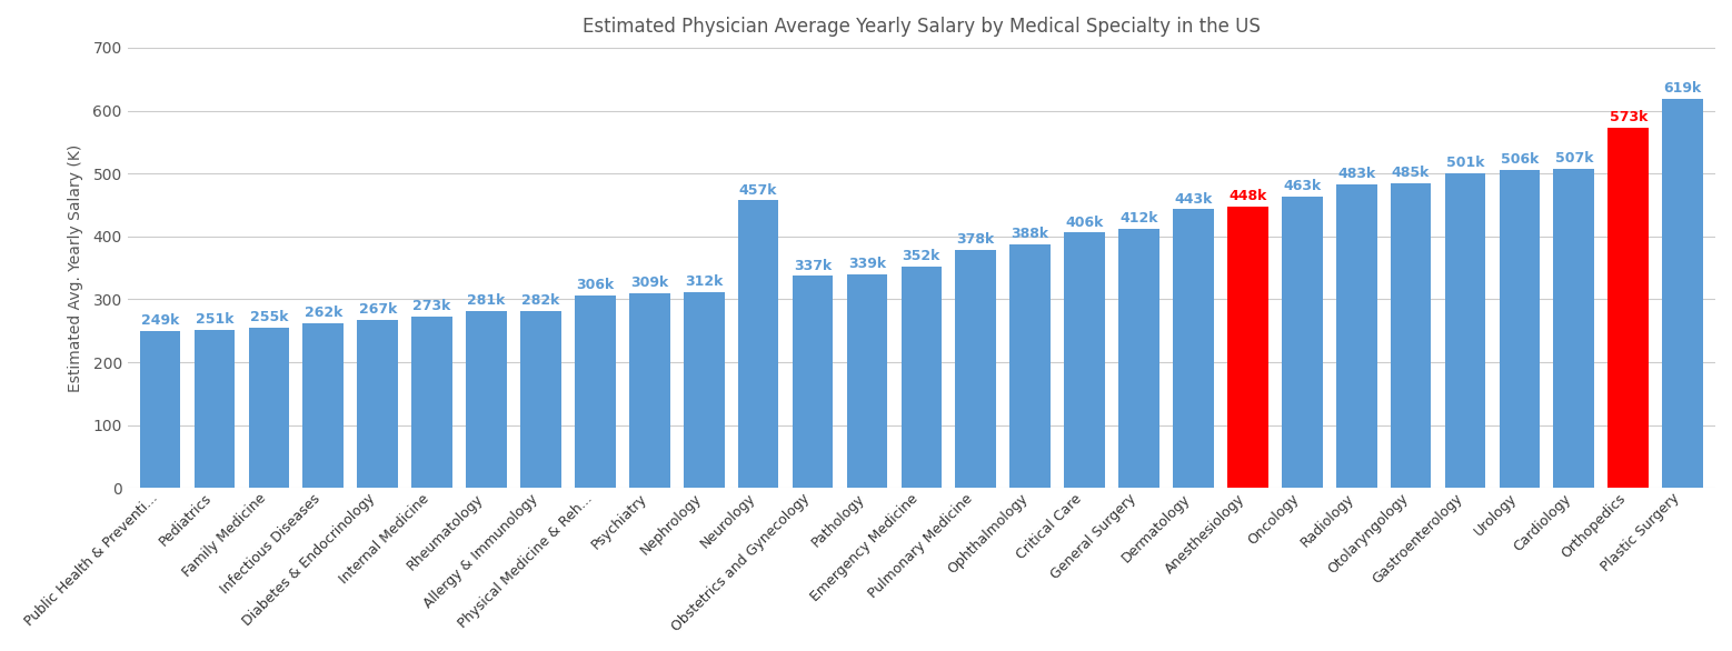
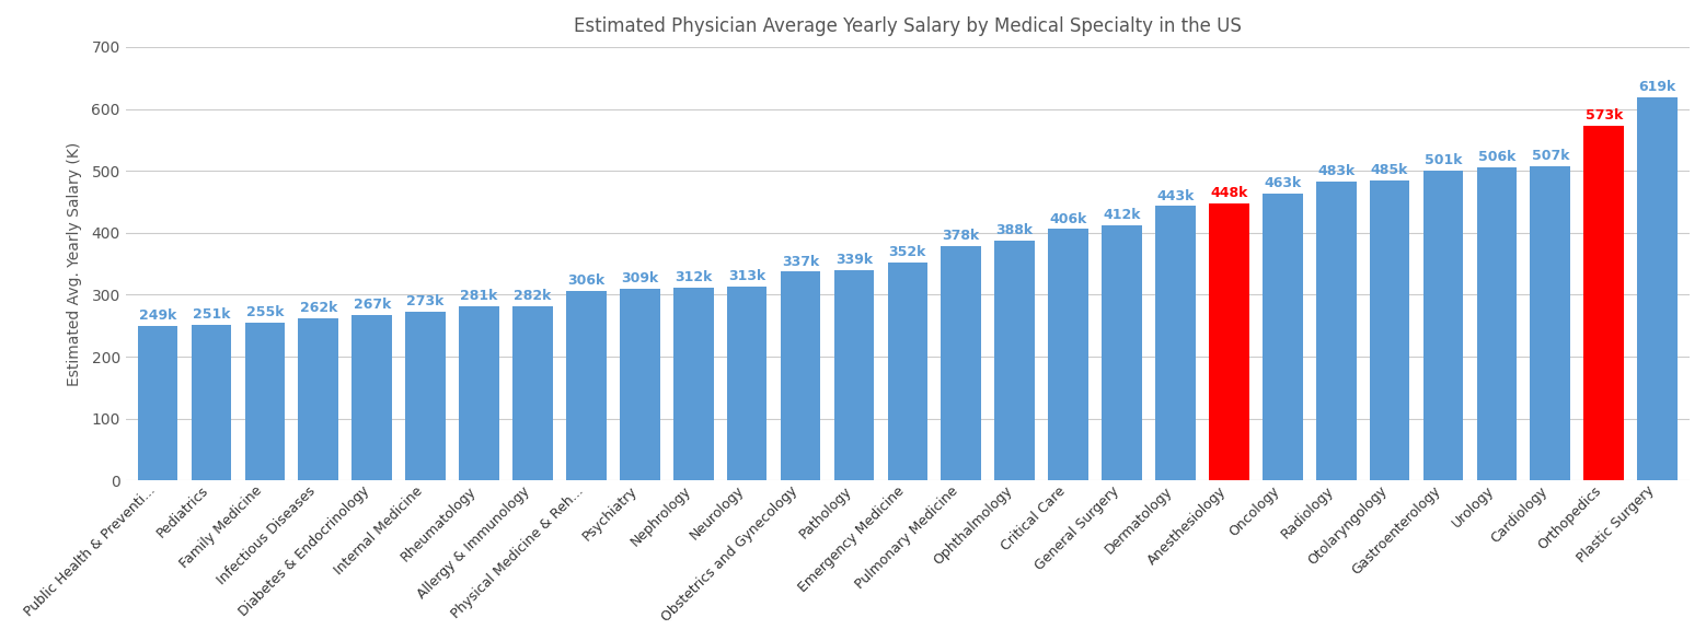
Neurology: 457k -> 313k
